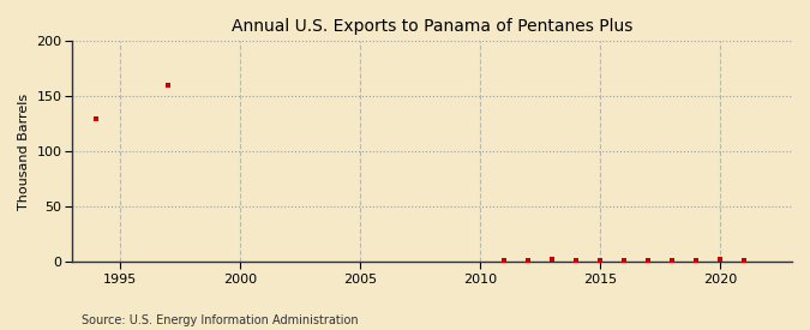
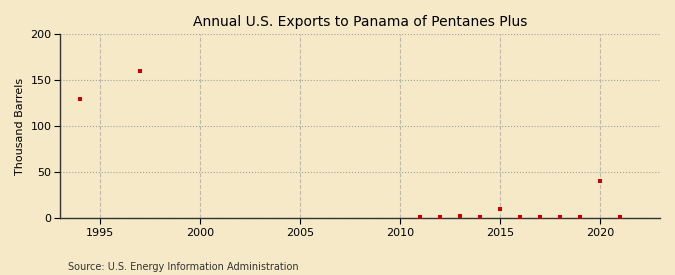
2015: 1 -> 10
2020: 2 -> 40
